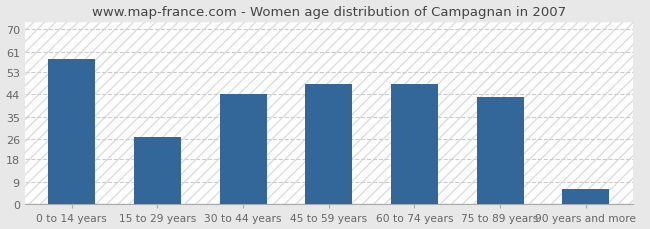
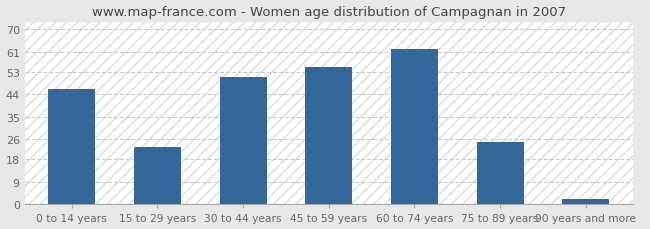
0 to 14 years: 58 -> 46
15 to 29 years: 27 -> 23
30 to 44 years: 44 -> 51
45 to 59 years: 48 -> 55
60 to 74 years: 48 -> 62
75 to 89 years: 43 -> 25
90 years and more: 6 -> 2
